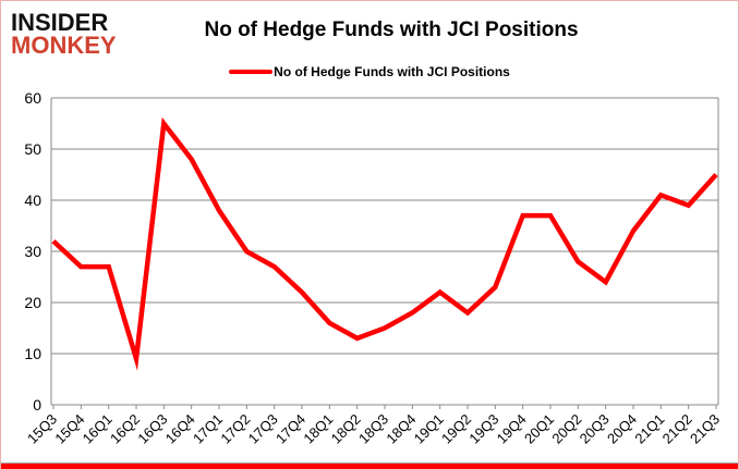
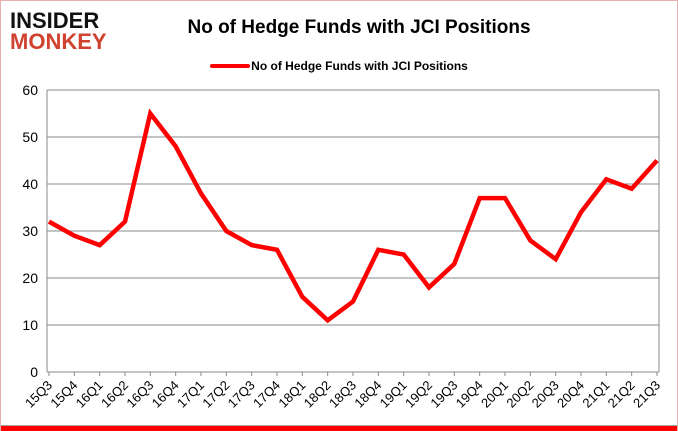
15Q4: 27 -> 29
16Q2: 9 -> 32
17Q4: 22 -> 26
18Q2: 13 -> 11
18Q4: 18 -> 26
19Q1: 22 -> 25
